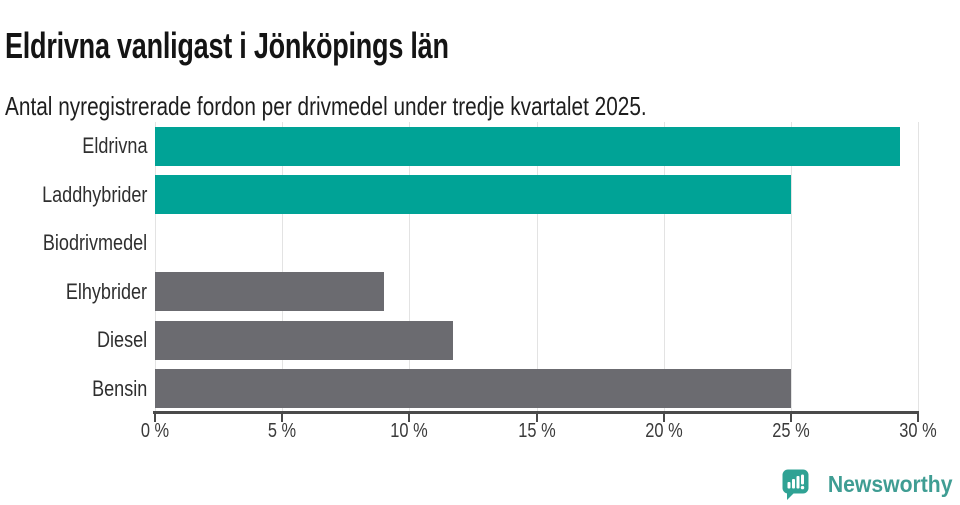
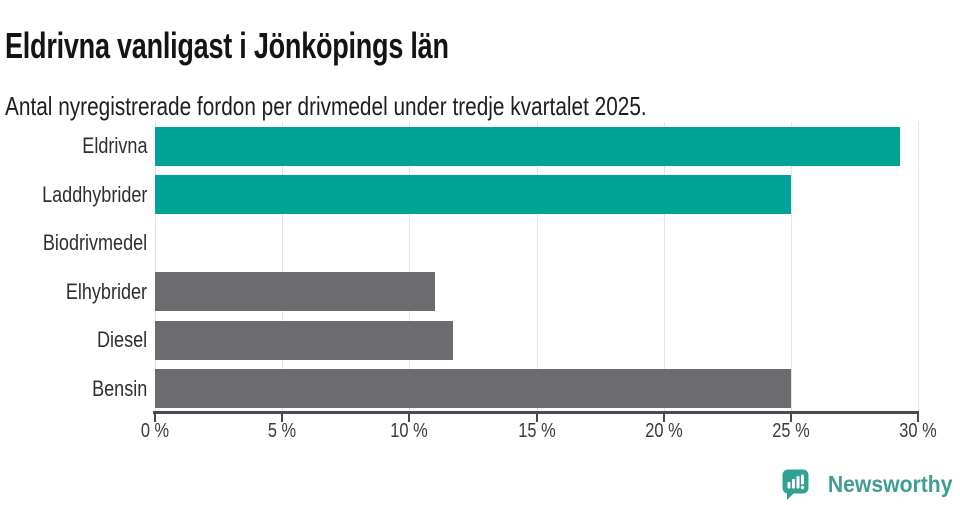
Elhybrider: 9.0% -> 11.0%
